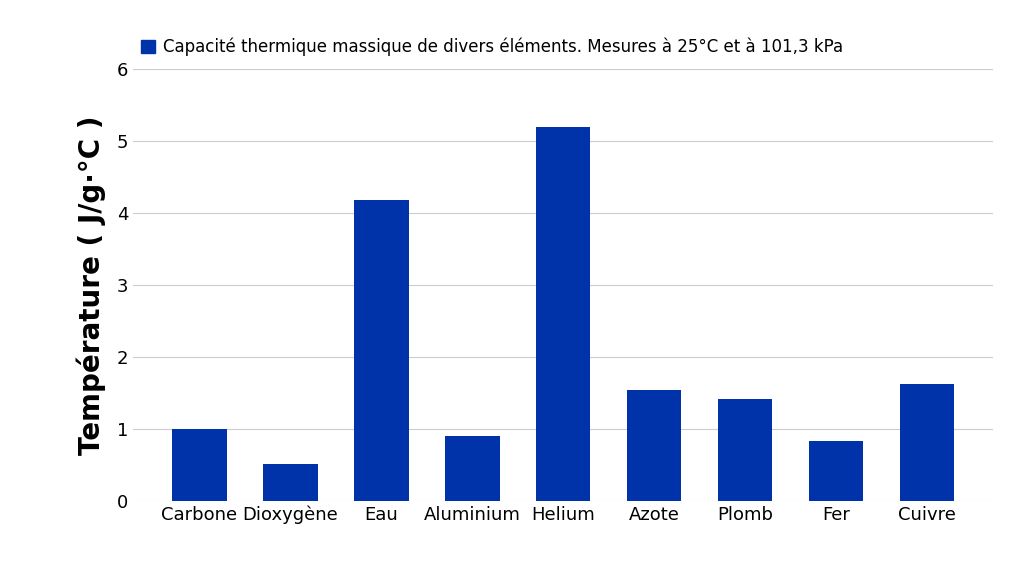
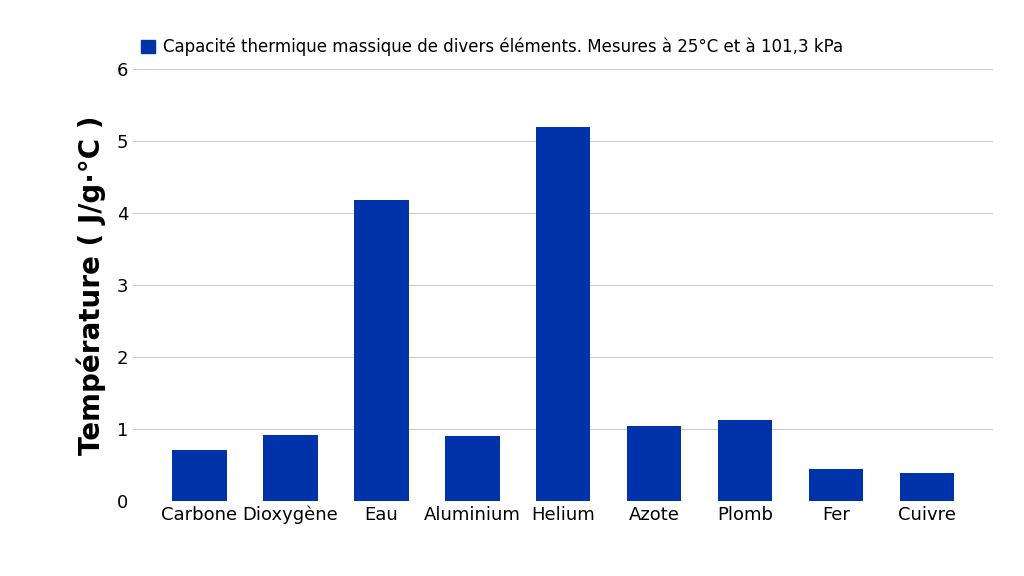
Carbone: 1.00 -> 0.71
Dioxygène: 0.52 -> 0.92
Azote: 1.54 -> 1.04
Plomb: 1.42 -> 1.13
Fer: 0.84 -> 0.45
Cuivre: 1.62 -> 0.39
